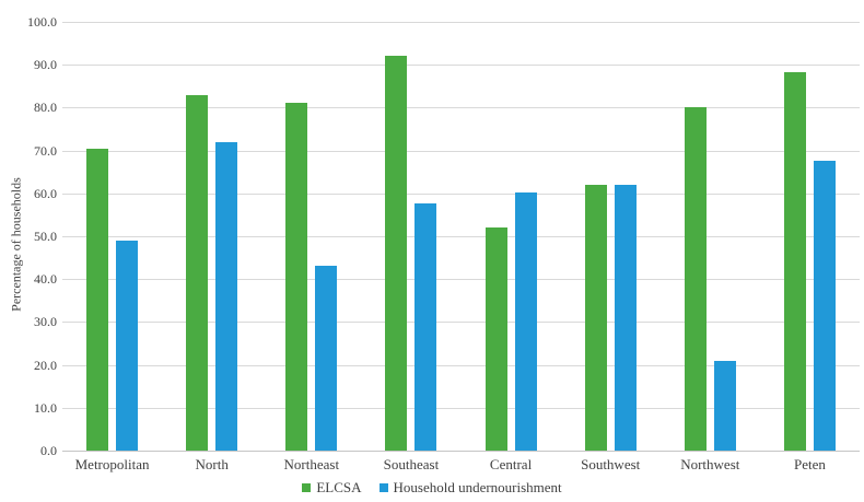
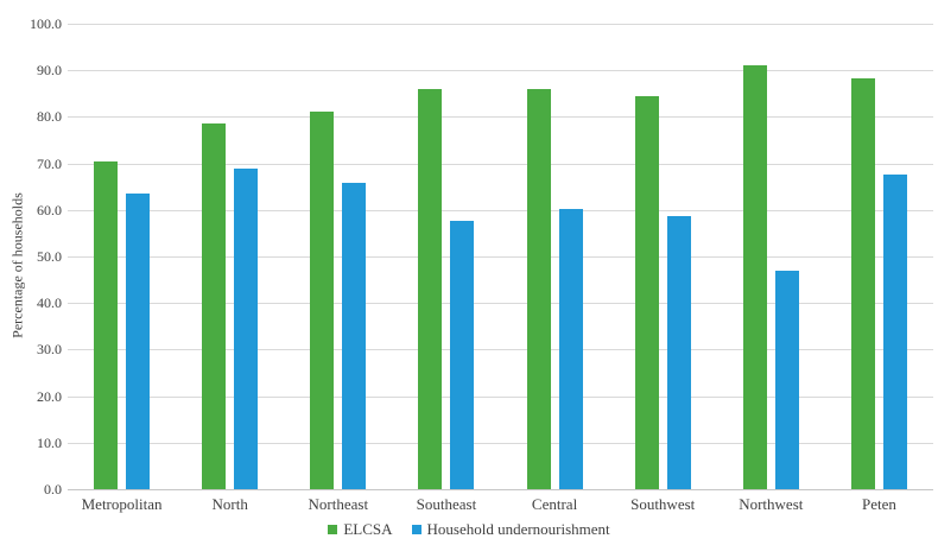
Household undernourishment/Metropolitan: 49 -> 64
ELCSA/North: 83 -> 78
Household undernourishment/North: 72 -> 69
Household undernourishment/Northeast: 43 -> 66
ELCSA/Southeast: 92 -> 86
ELCSA/Central: 52 -> 86
ELCSA/Southwest: 62 -> 84
Household undernourishment/Southwest: 62 -> 59
ELCSA/Northwest: 80 -> 91
Household undernourishment/Northwest: 21 -> 47
